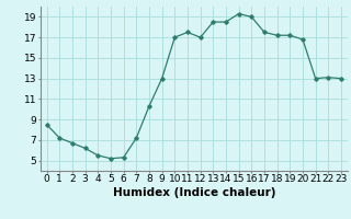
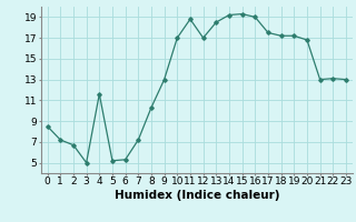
3: 6.2 -> 5.0
4: 5.5 -> 11.6
11: 17.5 -> 18.8
14: 18.5 -> 19.2
